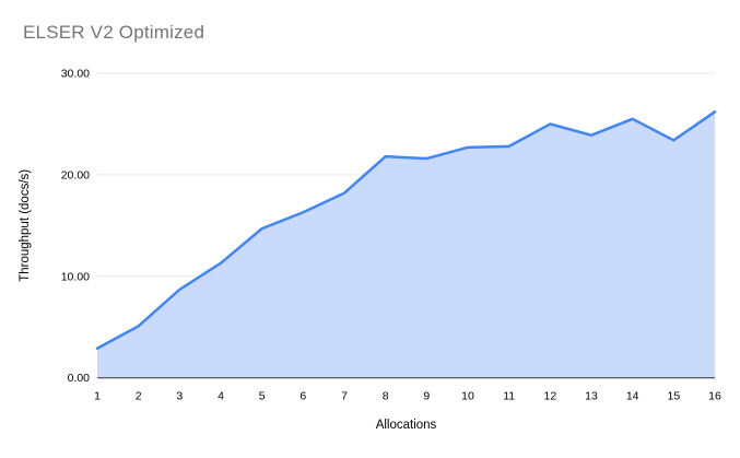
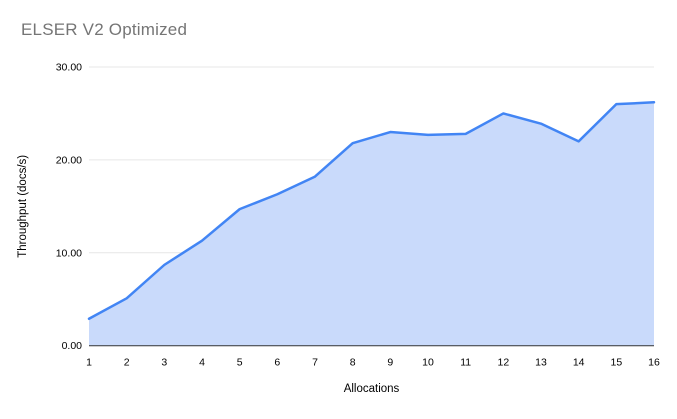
9: 22 -> 23
14: 26 -> 22
15: 23 -> 26
